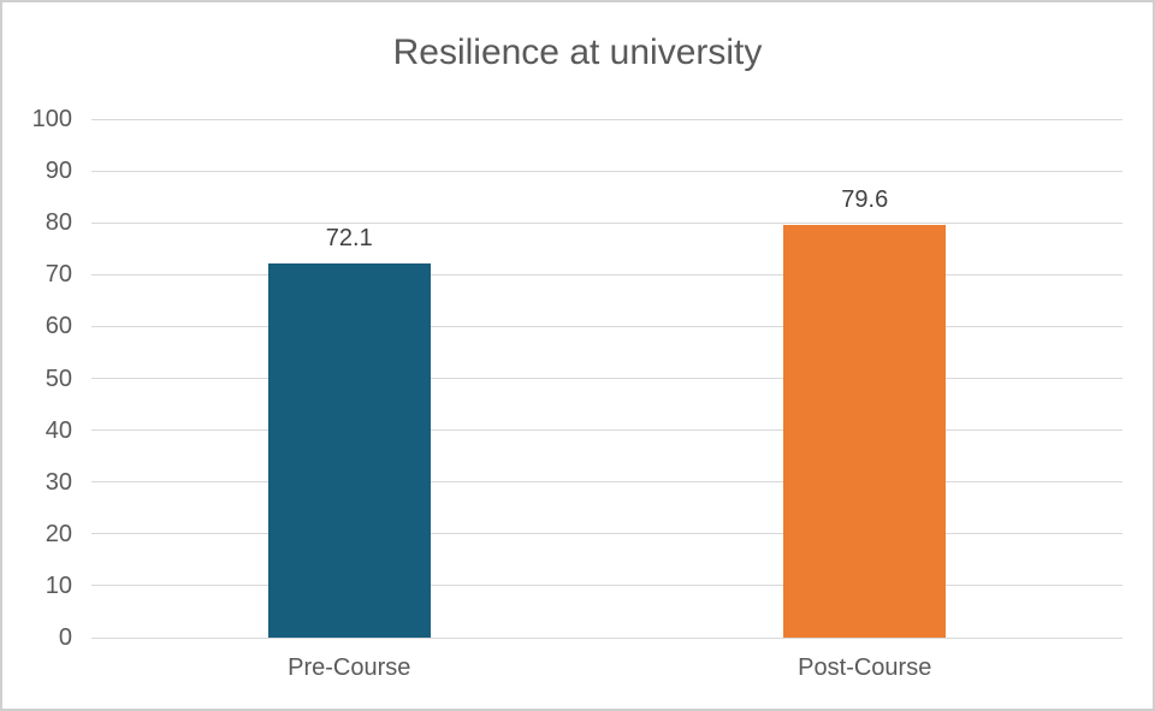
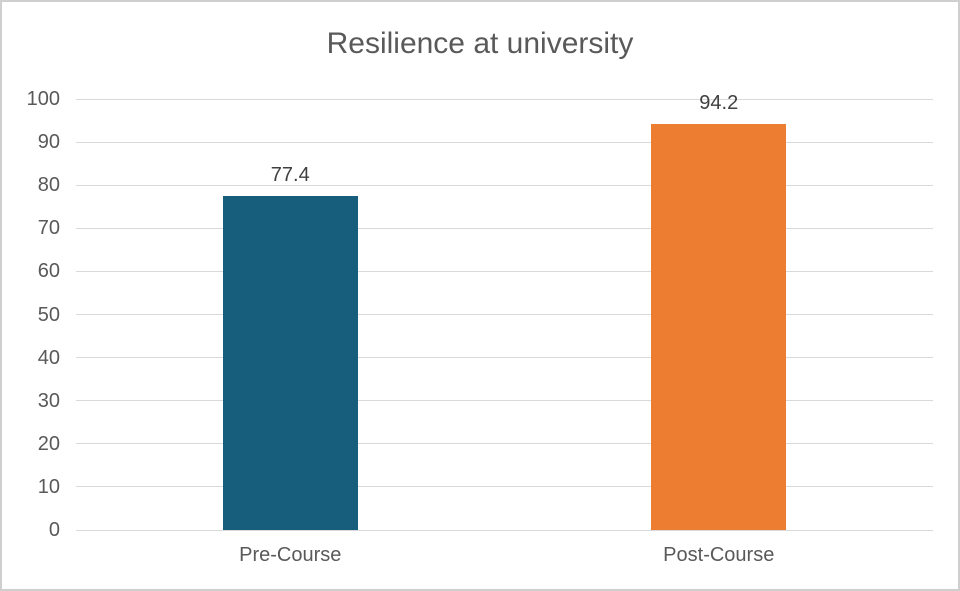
Pre-Course: 72.1 -> 77.4
Post-Course: 79.6 -> 94.2
